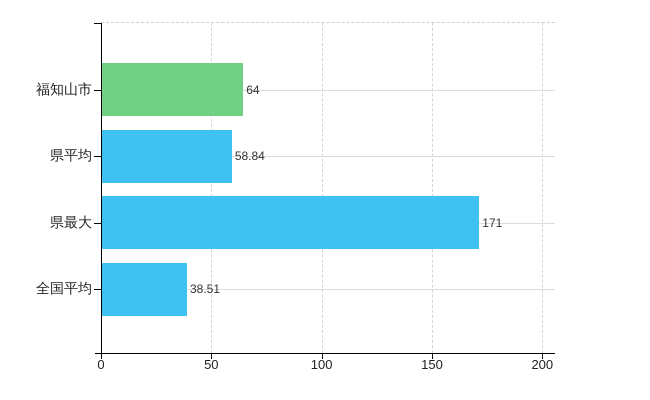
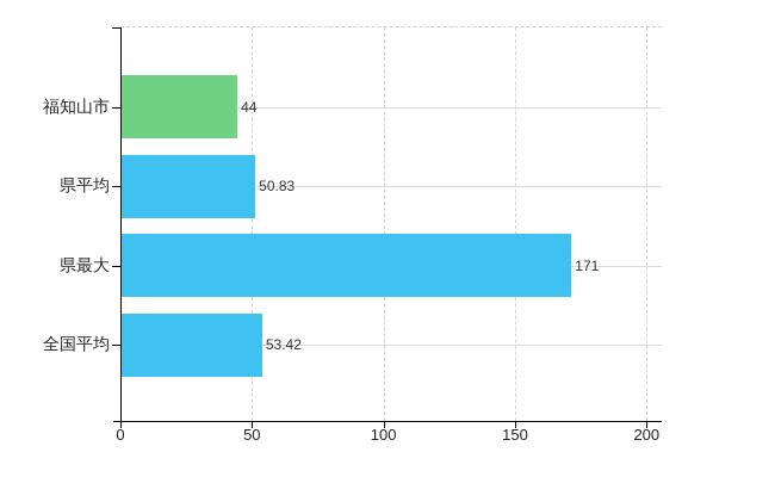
福知山市: 64 -> 44
県平均: 58.84 -> 50.83
全国平均: 38.51 -> 53.42
